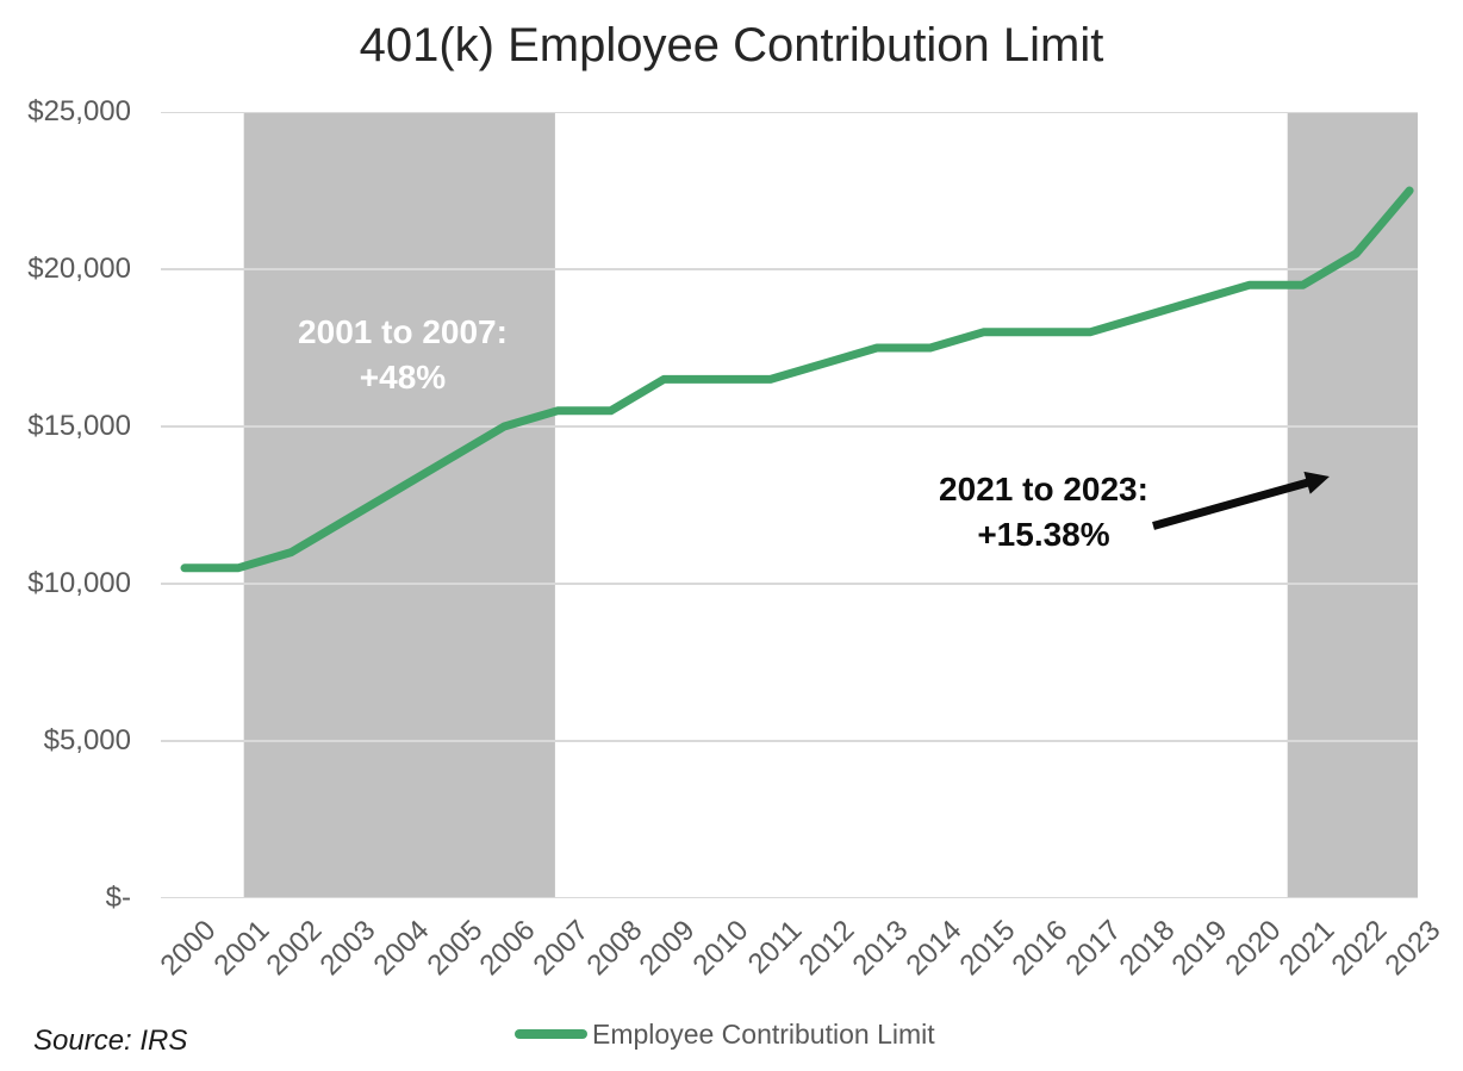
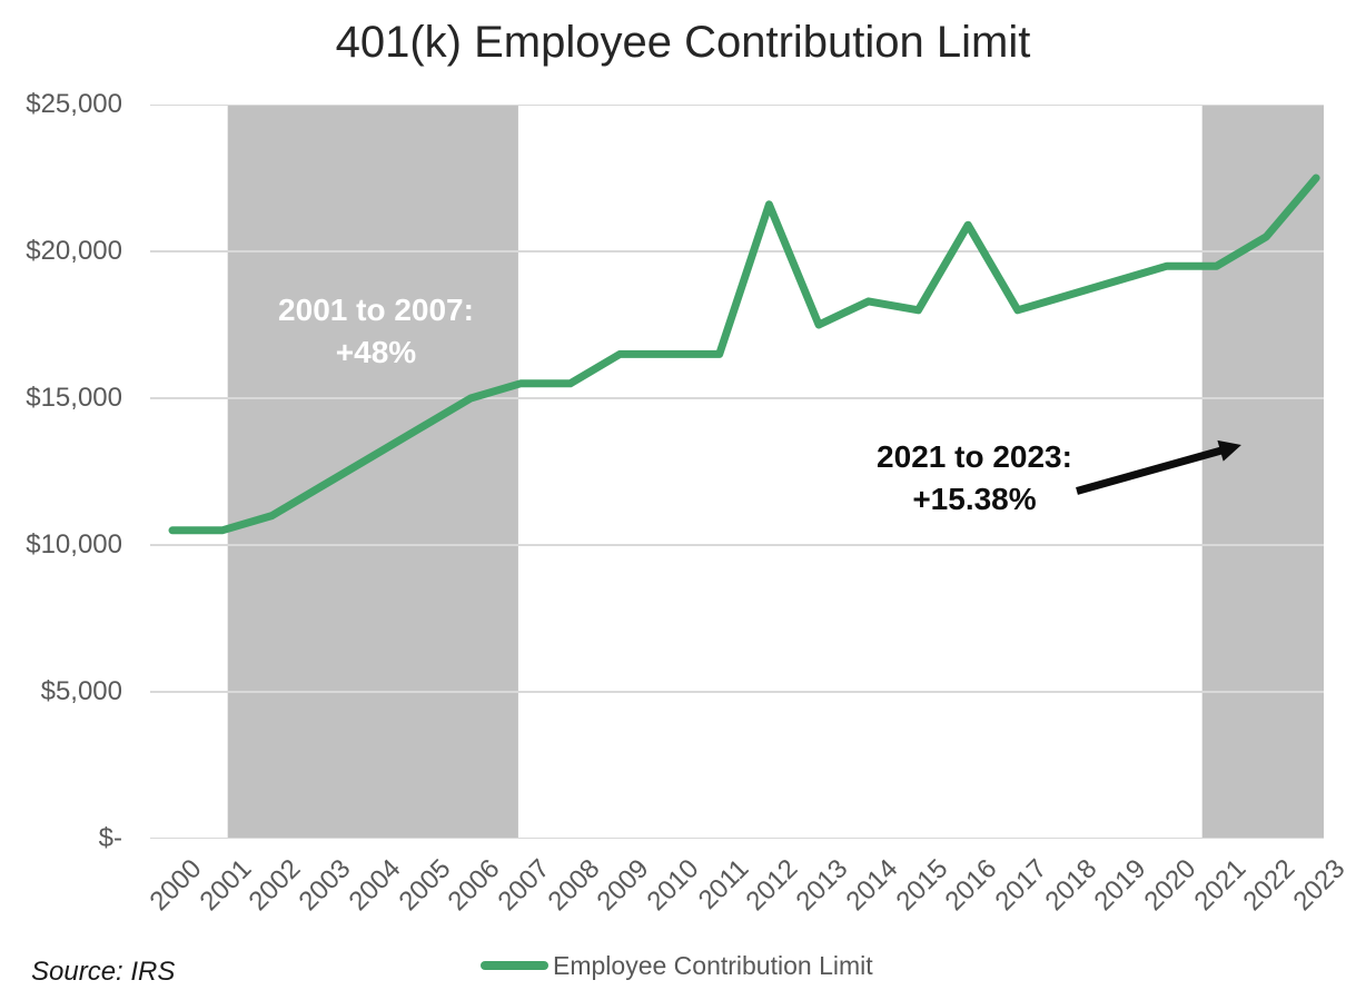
2012: $17000 -> $21600
2014: $17500 -> $18300
2016: $18000 -> $20900
